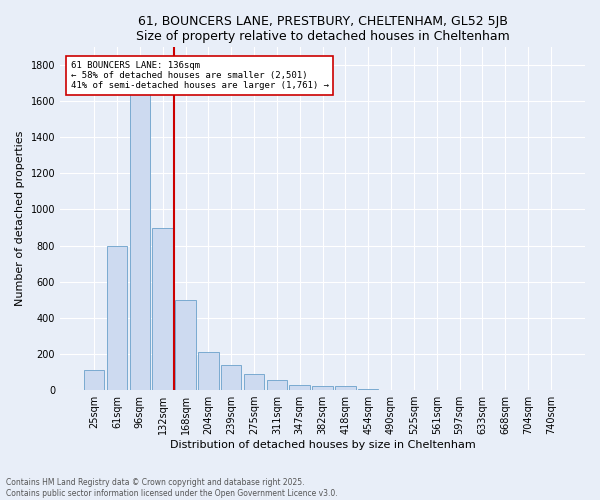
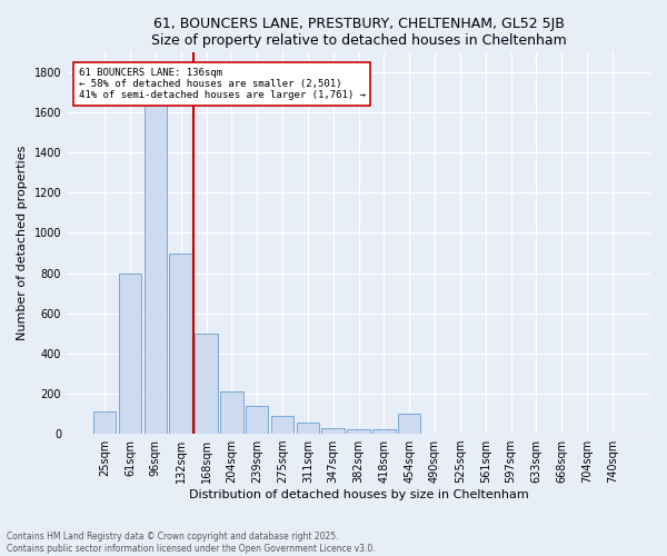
454sqm: 0 -> 100
